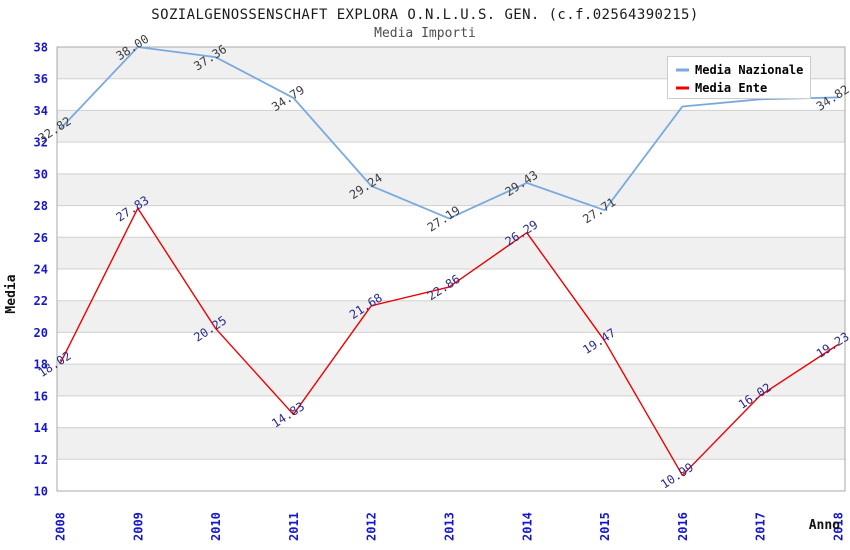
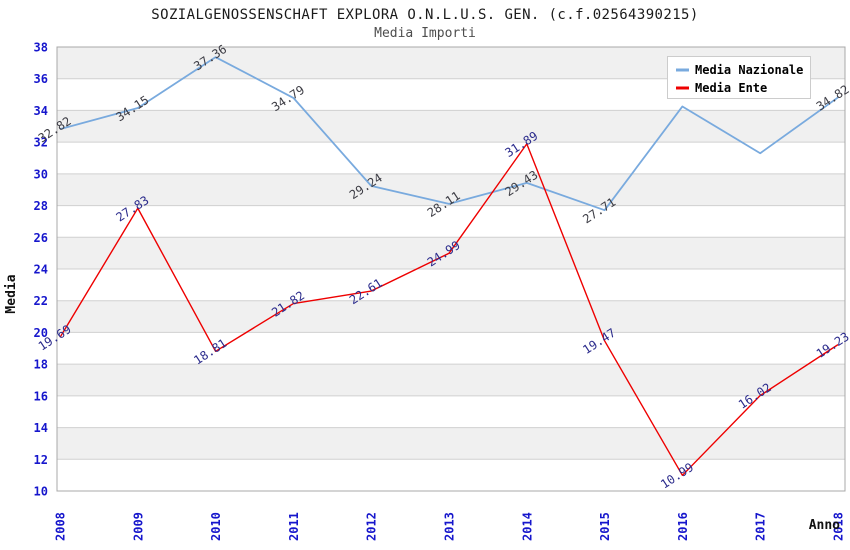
Media Ente/2008: 18.02 -> 19.69
Media Nazionale/2009: 38.00 -> 34.15
Media Ente/2010: 20.25 -> 18.81
Media Ente/2011: 14.83 -> 21.82
Media Ente/2012: 21.68 -> 22.61
Media Nazionale/2013: 27.19 -> 28.11
Media Ente/2013: 22.86 -> 24.99
Media Ente/2014: 26.29 -> 31.89
Media Nazionale/2017: 34.7 -> 31.3
